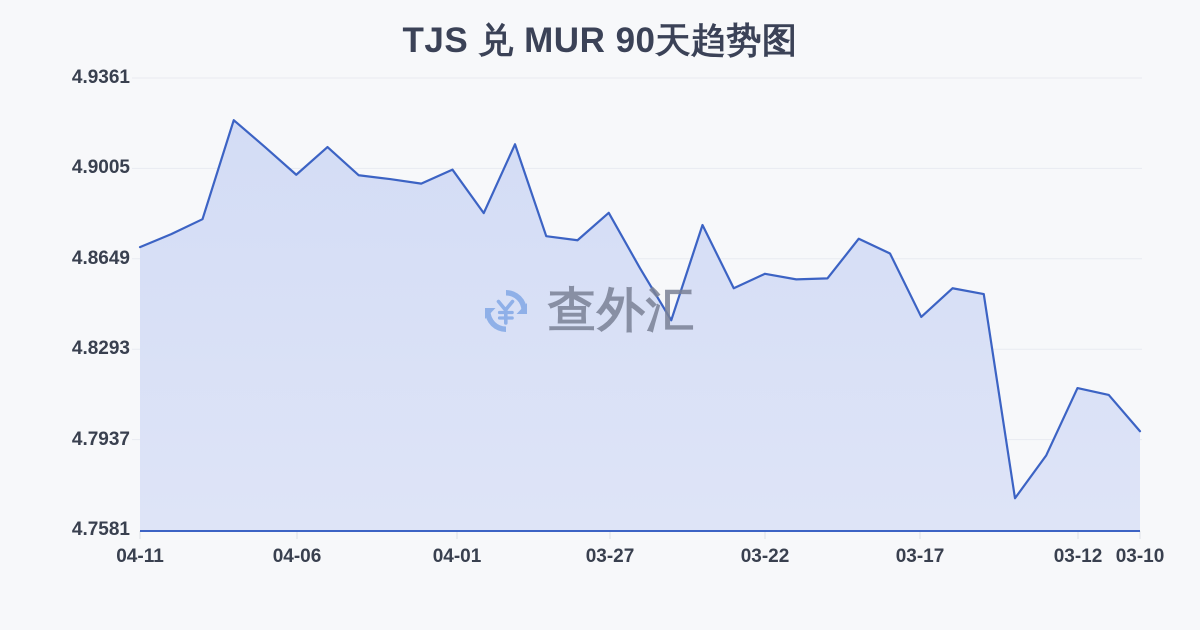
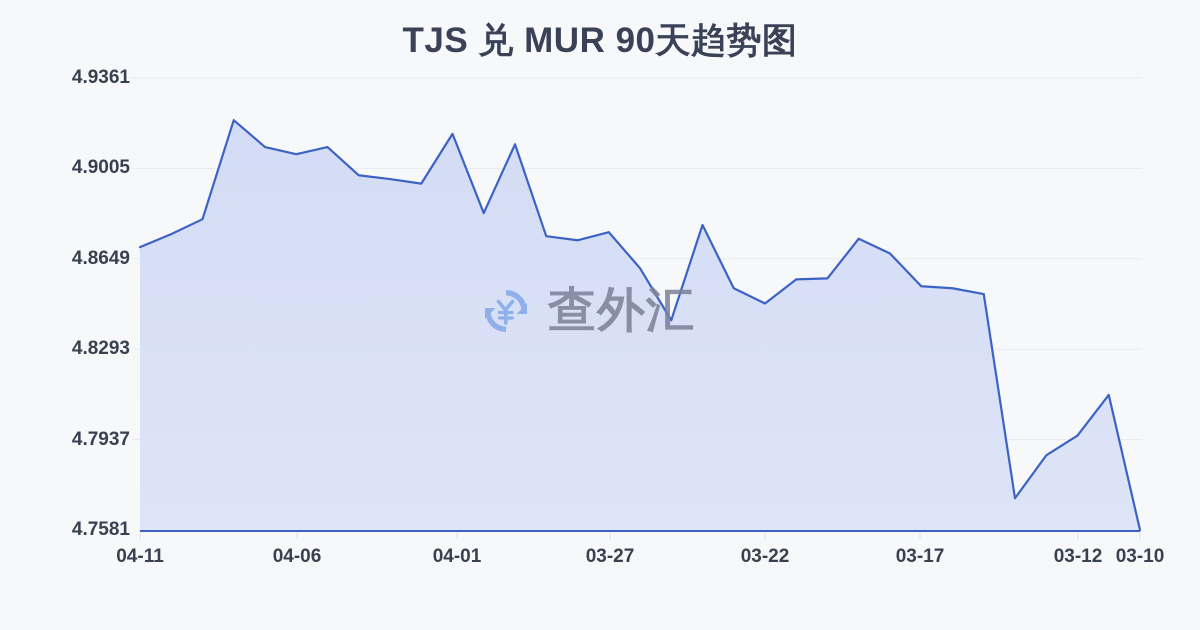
04-06: 4.898 -> 4.906
04-01: 4.900 -> 4.914
03-27: 4.883 -> 4.875
03-22: 4.859 -> 4.847
03-17: 4.842 -> 4.854
03-12: 4.814 -> 4.795
03-10: 4.797 -> 4.758
